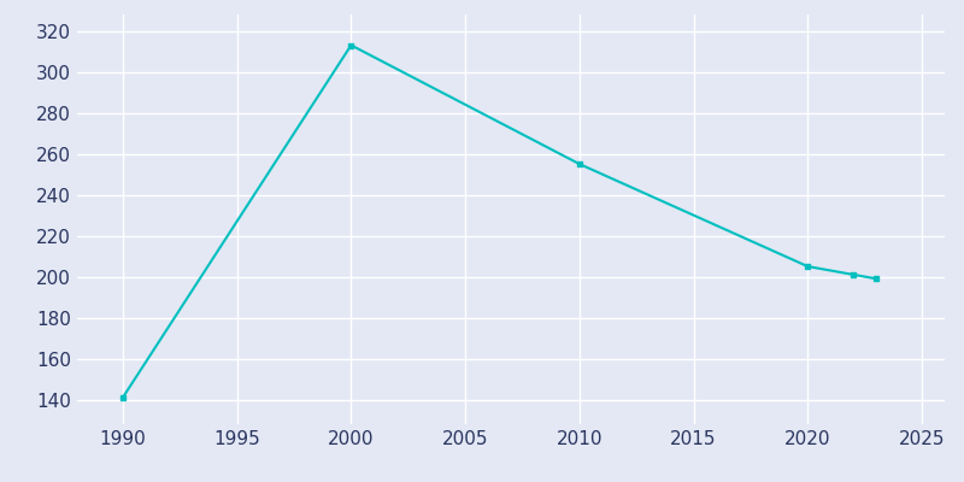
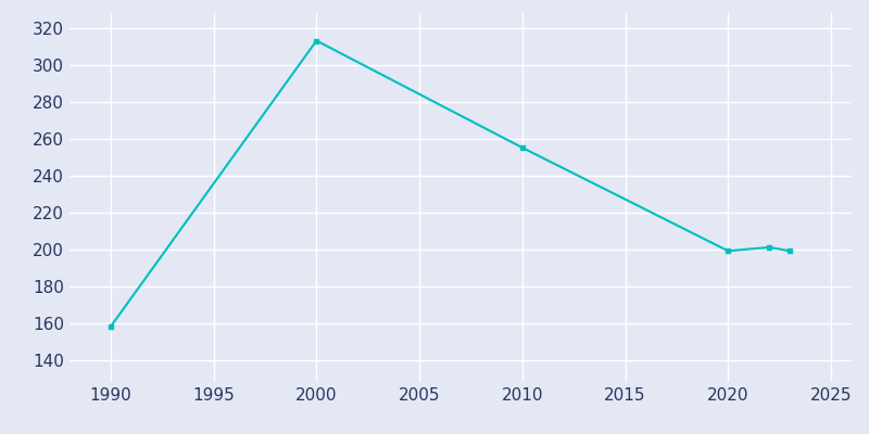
1990: 141 -> 158
2020: 205 -> 199
